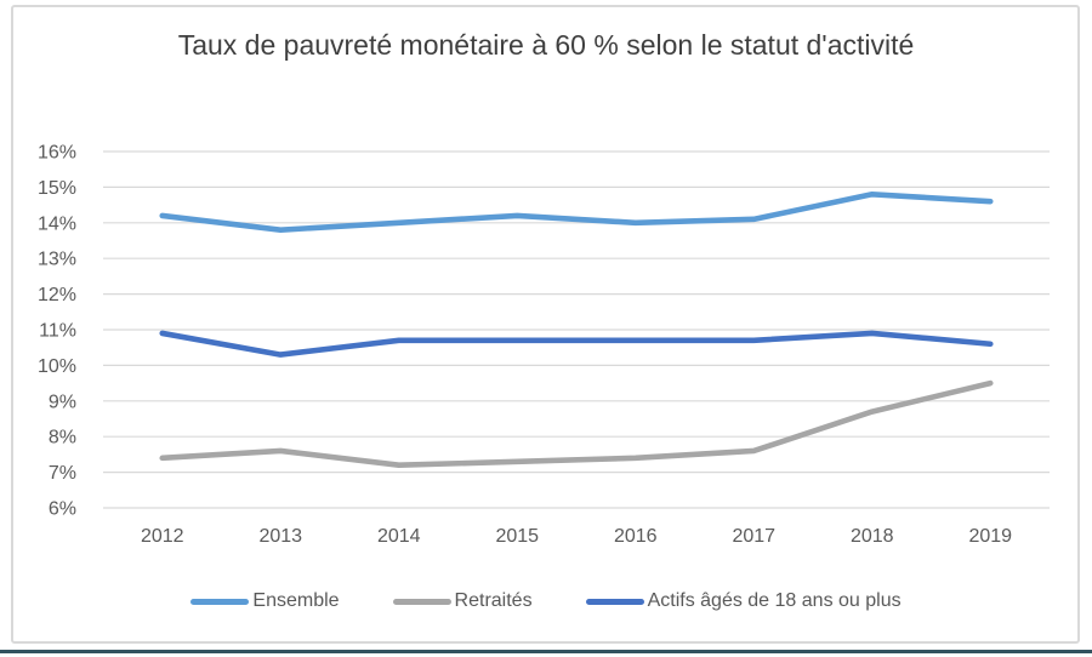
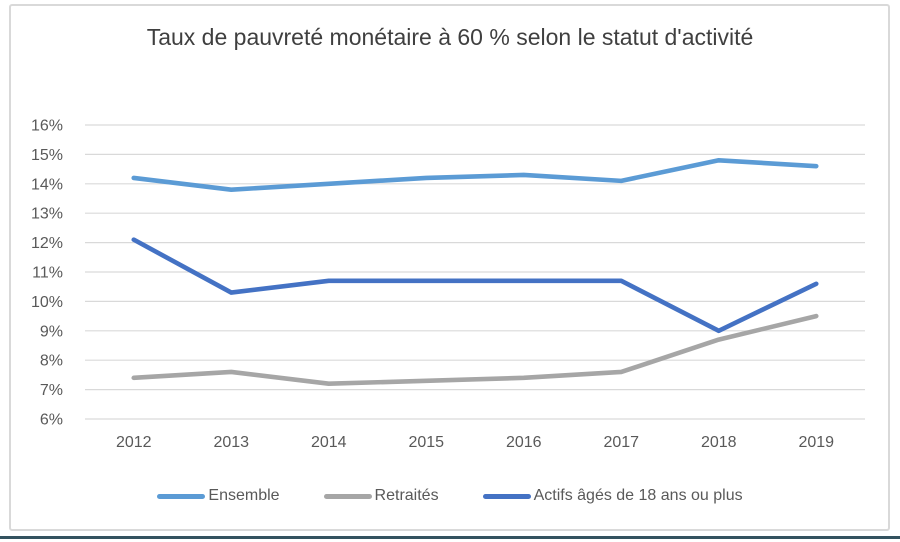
Actifs âgés de 18 ans ou plus/2012: 10.9% -> 12.1%
Ensemble/2016: 14.0% -> 14.3%
Actifs âgés de 18 ans ou plus/2018: 10.9% -> 9.0%
